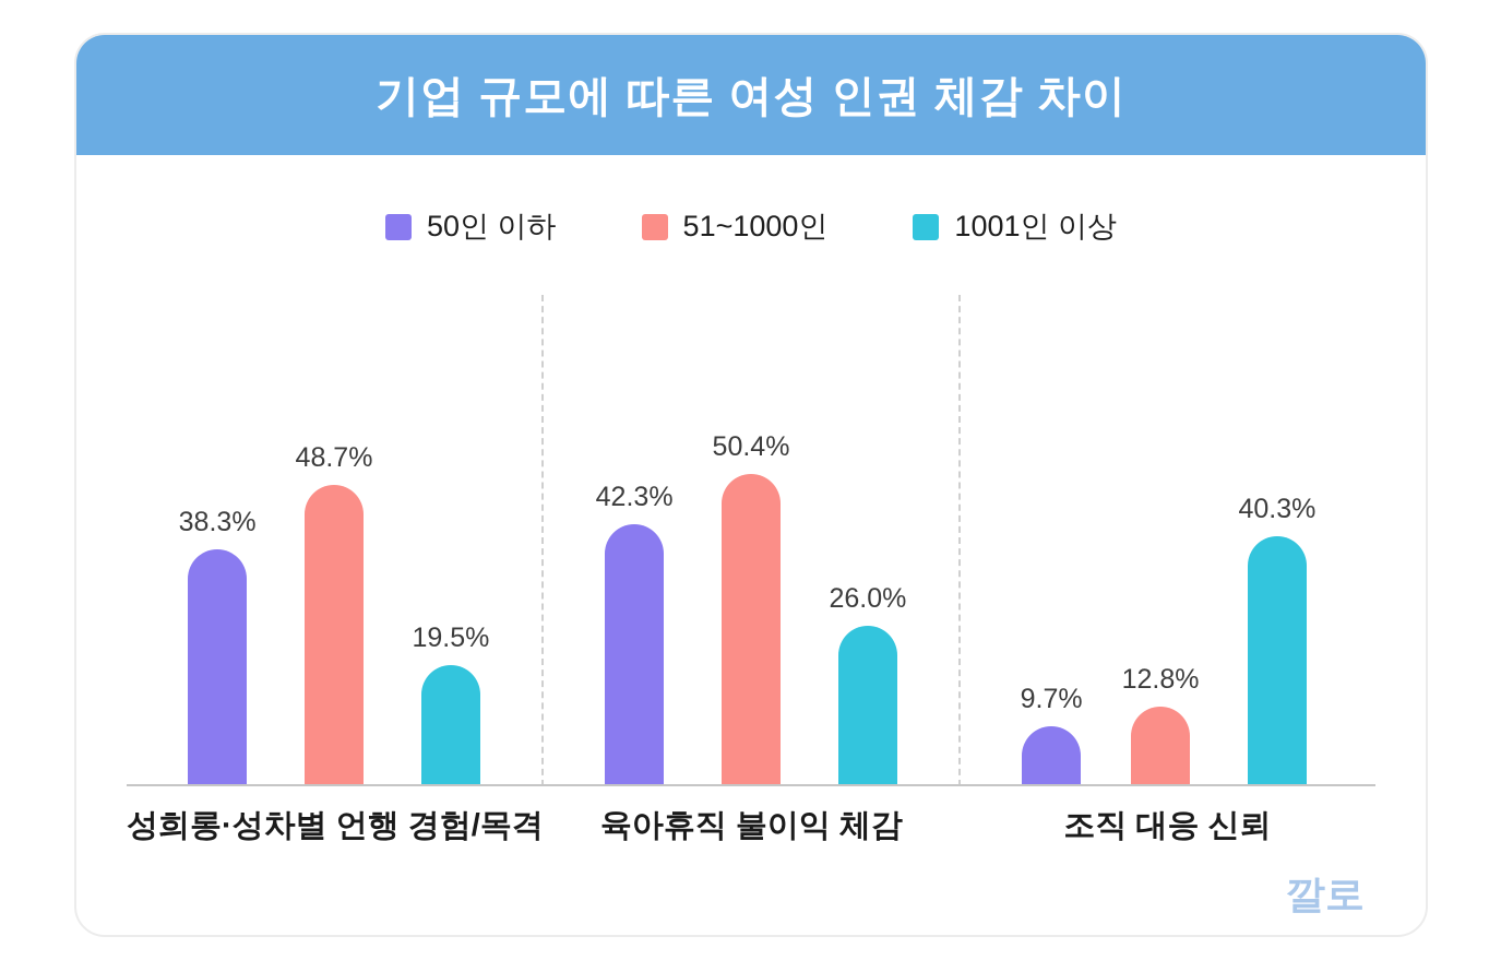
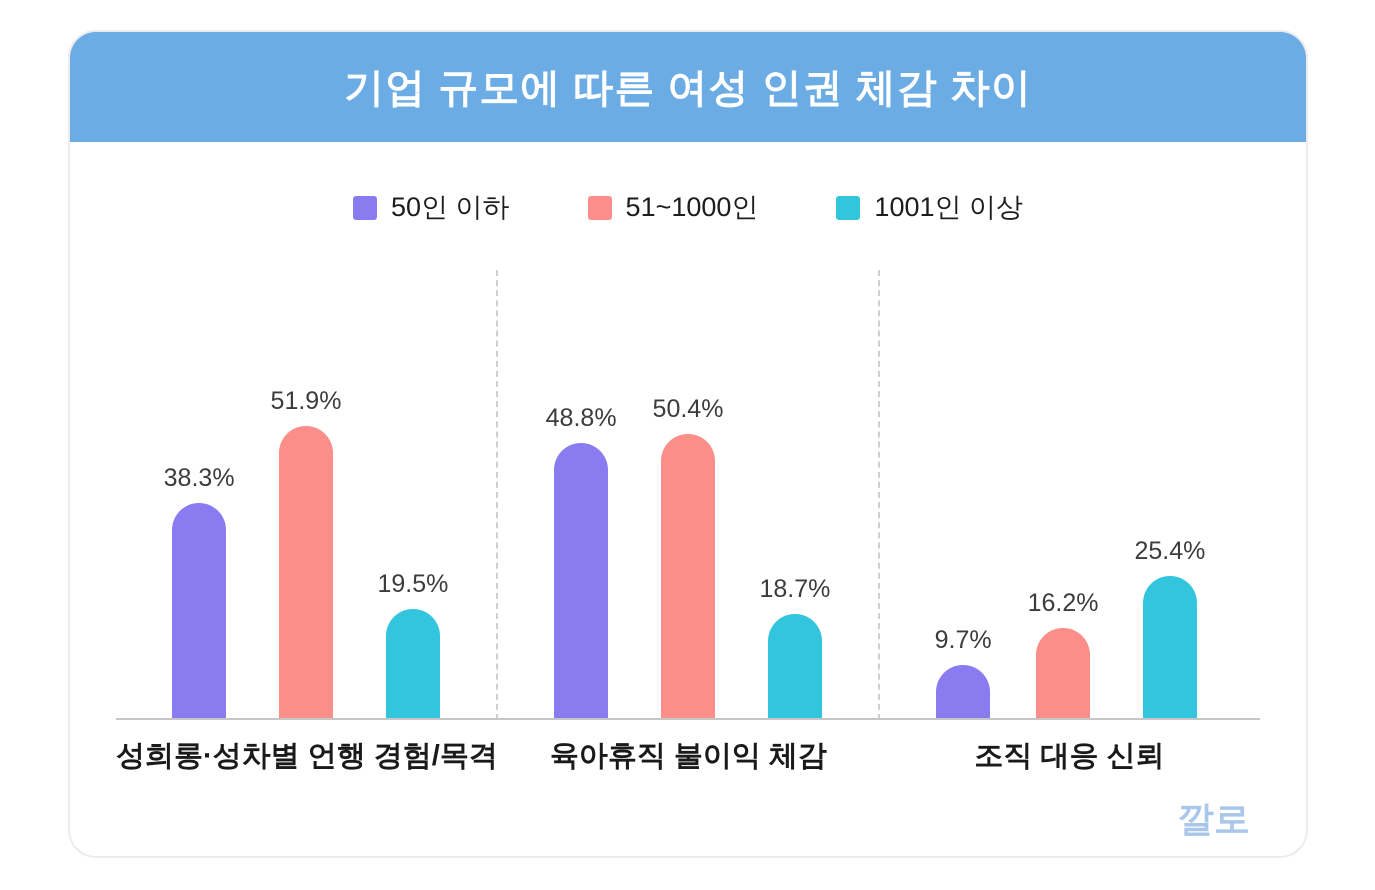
51~1000인/성희롱·성차별 언행 경험/목격: 48.7% -> 51.9%
50인 이하/육아휴직 불이익 체감: 42.3% -> 48.8%
1001인 이상/육아휴직 불이익 체감: 26.0% -> 18.7%
51~1000인/조직 대응 신뢰: 12.8% -> 16.2%
1001인 이상/조직 대응 신뢰: 40.3% -> 25.4%
